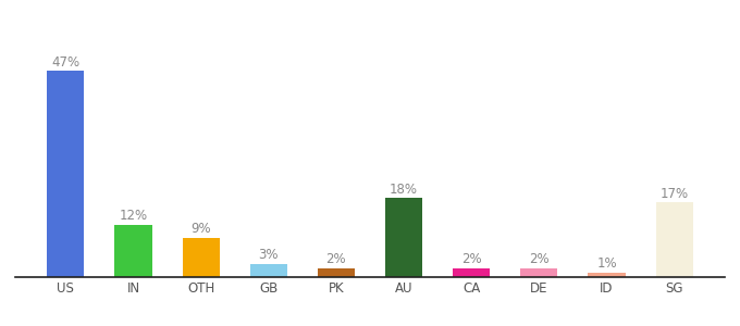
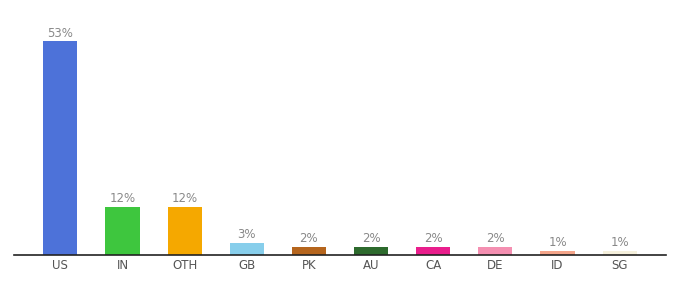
US: 47% -> 53%
OTH: 9% -> 12%
AU: 18% -> 2%
SG: 17% -> 1%
